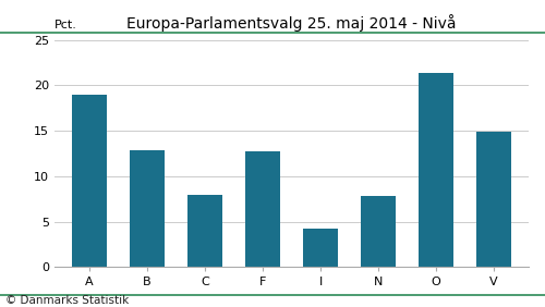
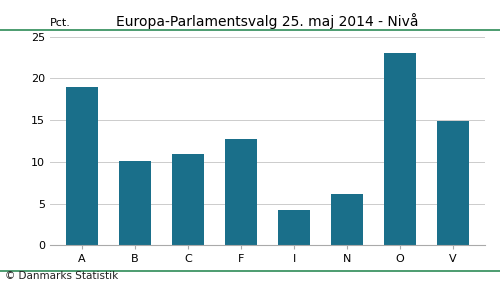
B: 12.8 -> 10.1
C: 8.0 -> 11.0
N: 7.8 -> 6.1
O: 21.4 -> 23.0
